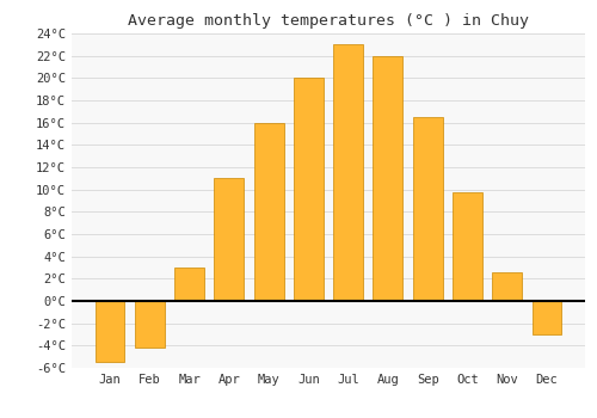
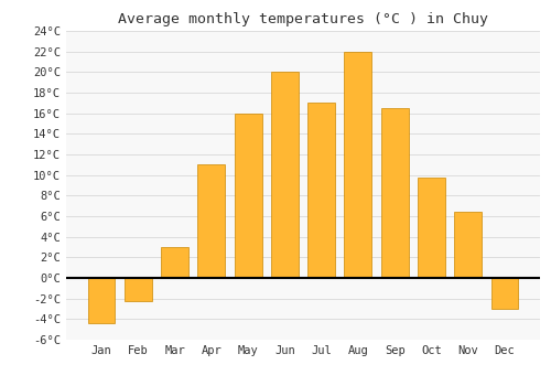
Jan: -5.5°C -> -4.4°C
Feb: -4.2°C -> -2.2°C
Jul: 23.0°C -> 17.0°C
Nov: 2.6°C -> 6.4°C
